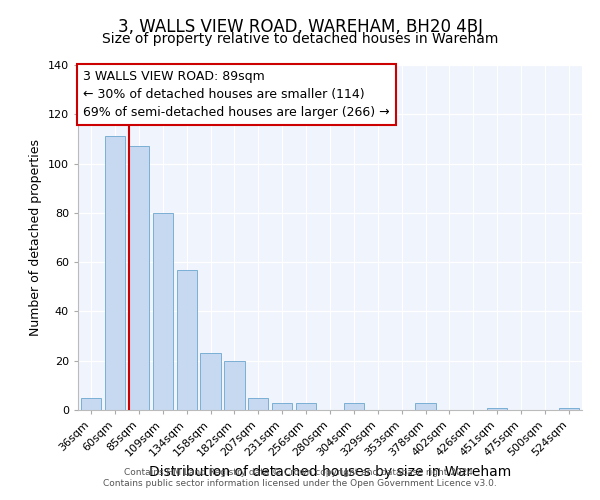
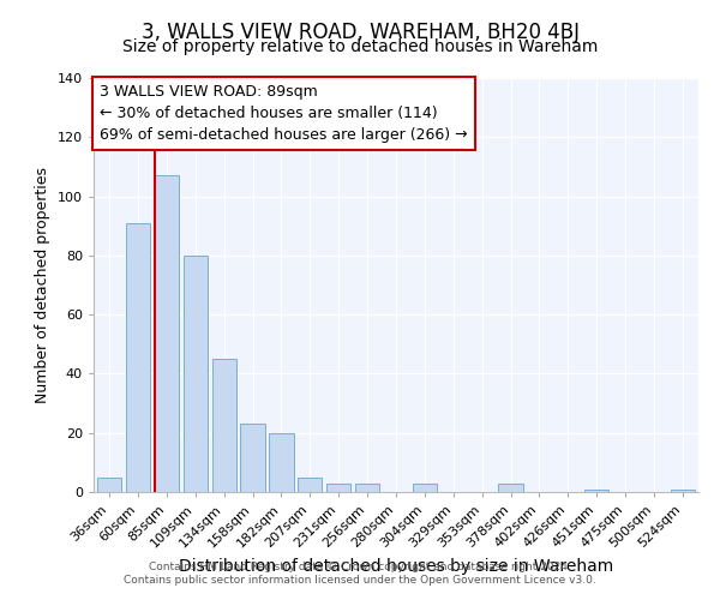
60sqm: 111 -> 91
134sqm: 57 -> 45
